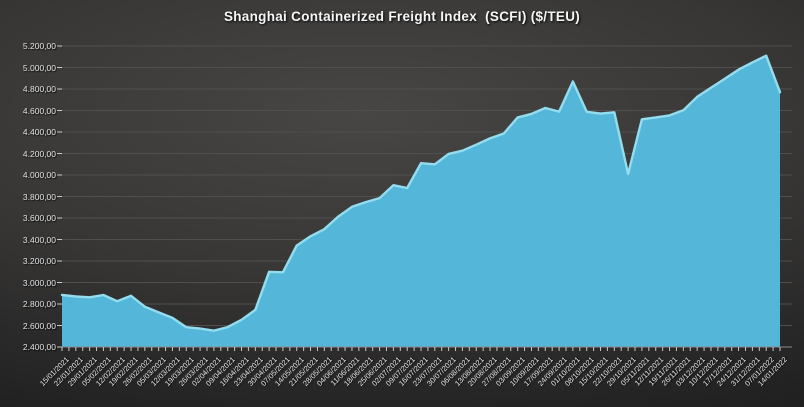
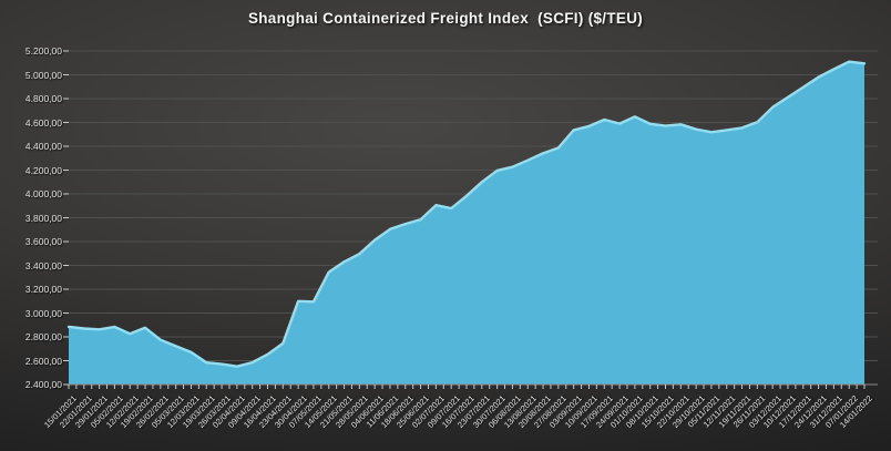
16/07/2021: 4110 -> 3980
01/10/2021: 4870 -> 4650
29/10/2021: 4010 -> 4540
14/01/2022: 4770 -> 5100
